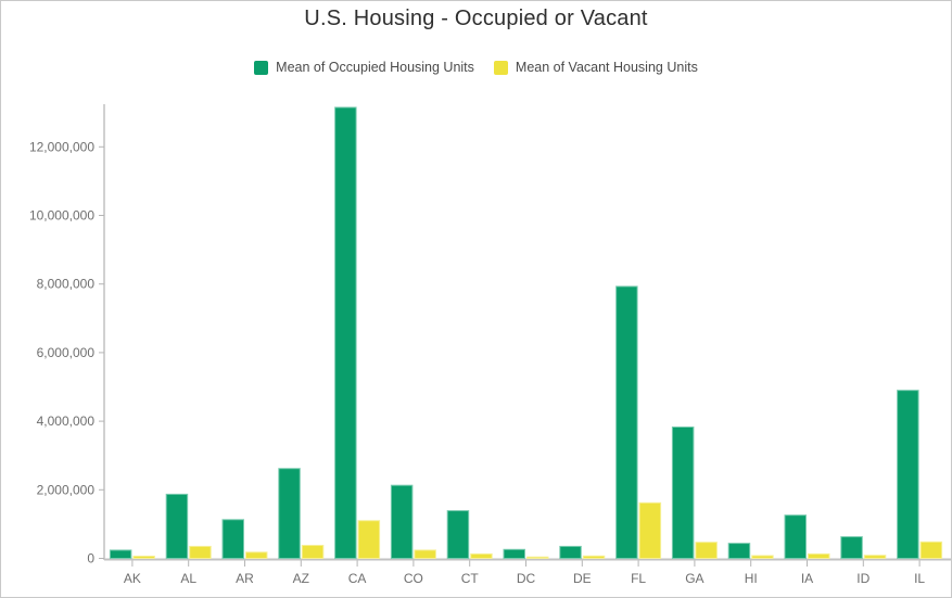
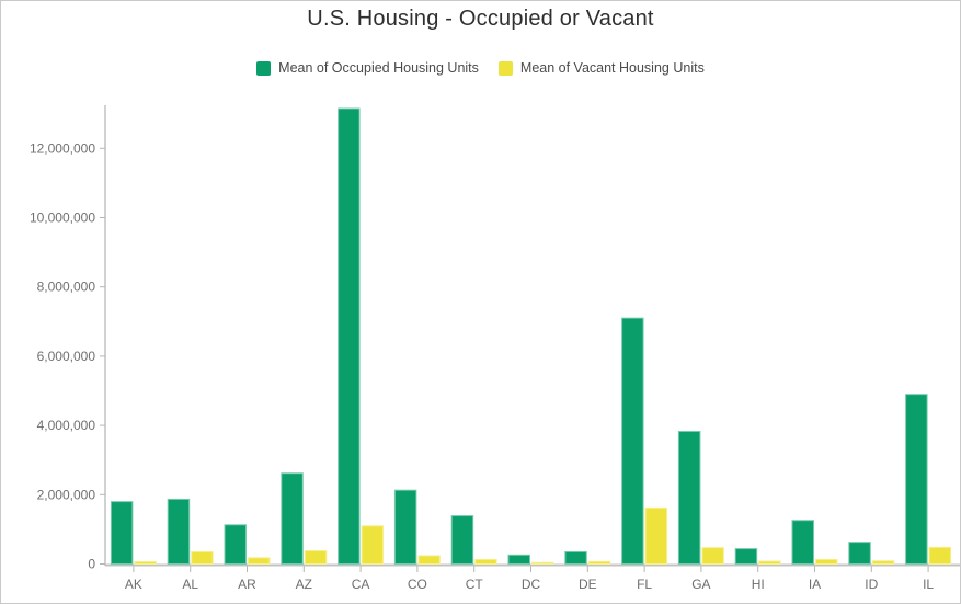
Mean of Occupied Housing Units/AK: 200000 -> 1800000
Mean of Occupied Housing Units/FL: 7900000 -> 7100000
